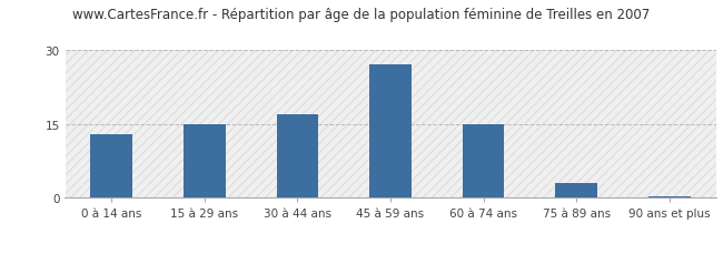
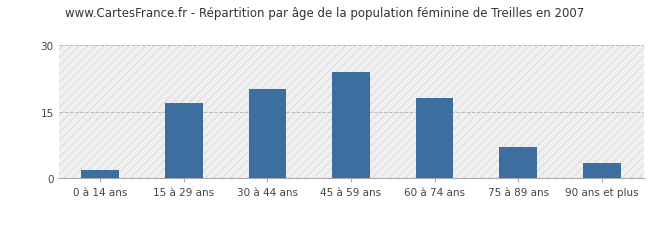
0 à 14 ans: 13.0 -> 2.0
15 à 29 ans: 15.0 -> 17.0
30 à 44 ans: 17.0 -> 20.0
45 à 59 ans: 27.0 -> 24.0
60 à 74 ans: 15.0 -> 18.0
75 à 89 ans: 3.0 -> 7.0
90 ans et plus: 0.4 -> 3.5
